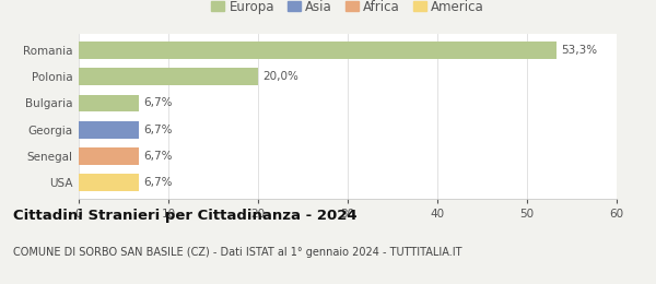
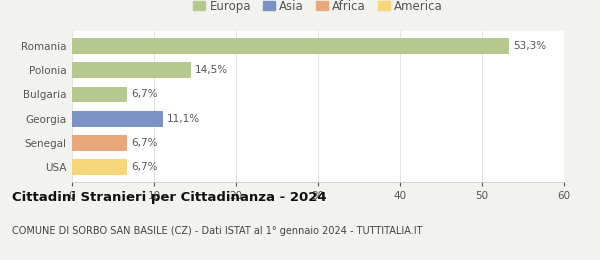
Polonia: 20,0% -> 14,5%
Georgia: 6,7% -> 11,1%
